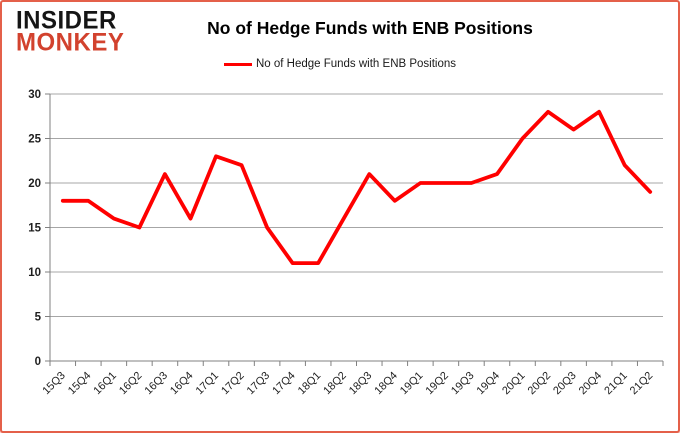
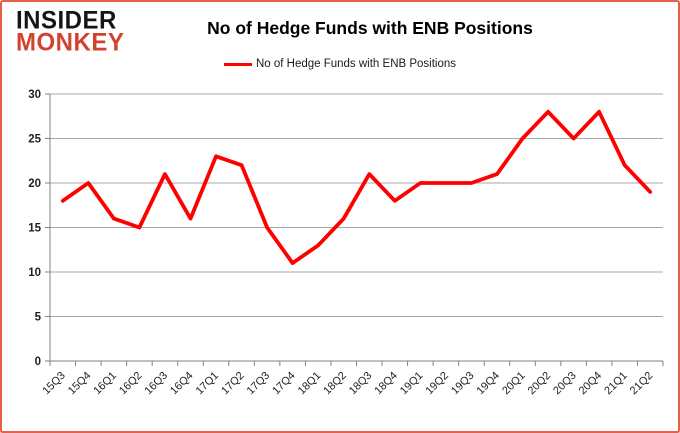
15Q4: 18 -> 20
18Q1: 11 -> 13
20Q3: 26 -> 25
